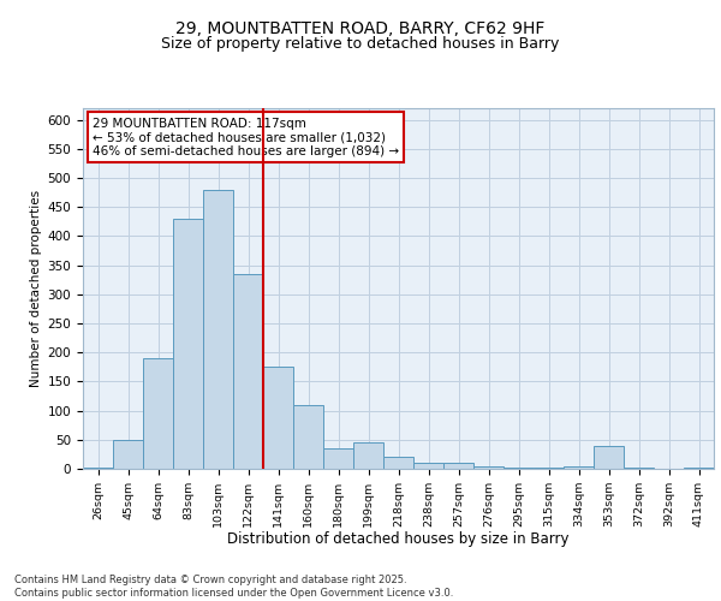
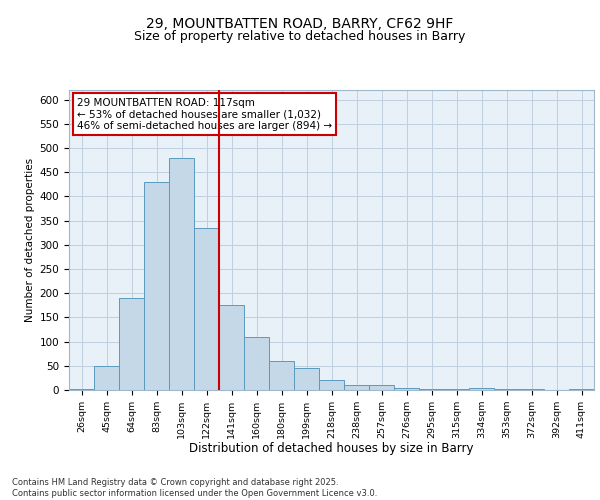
180sqm: 35 -> 60
353sqm: 40 -> 2
